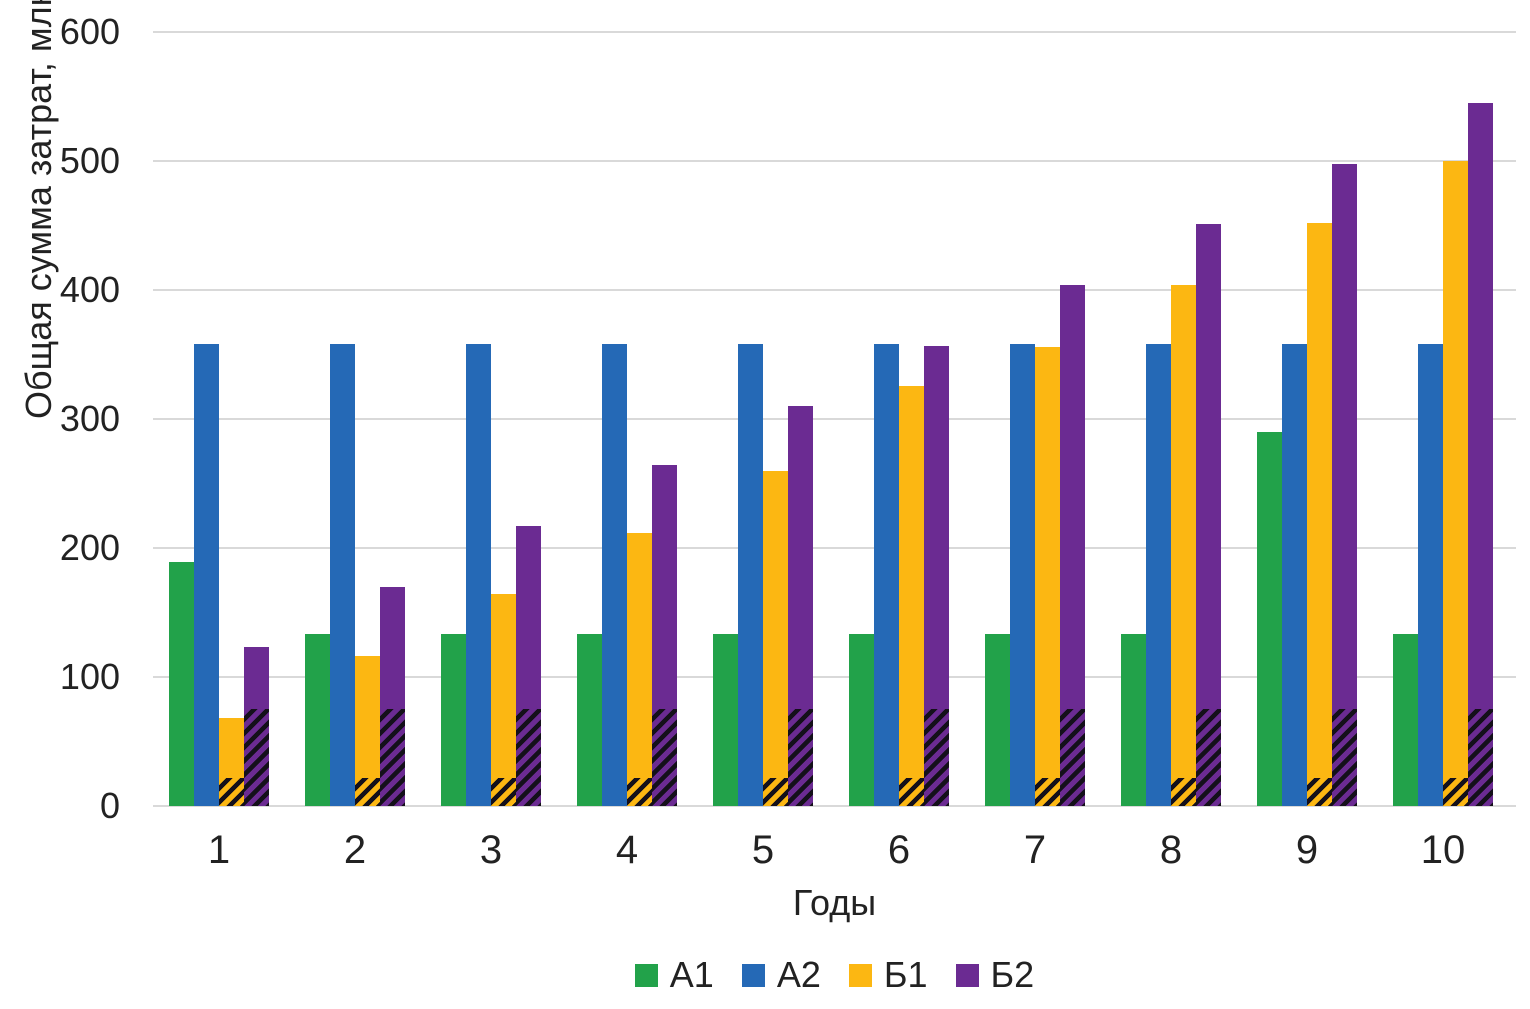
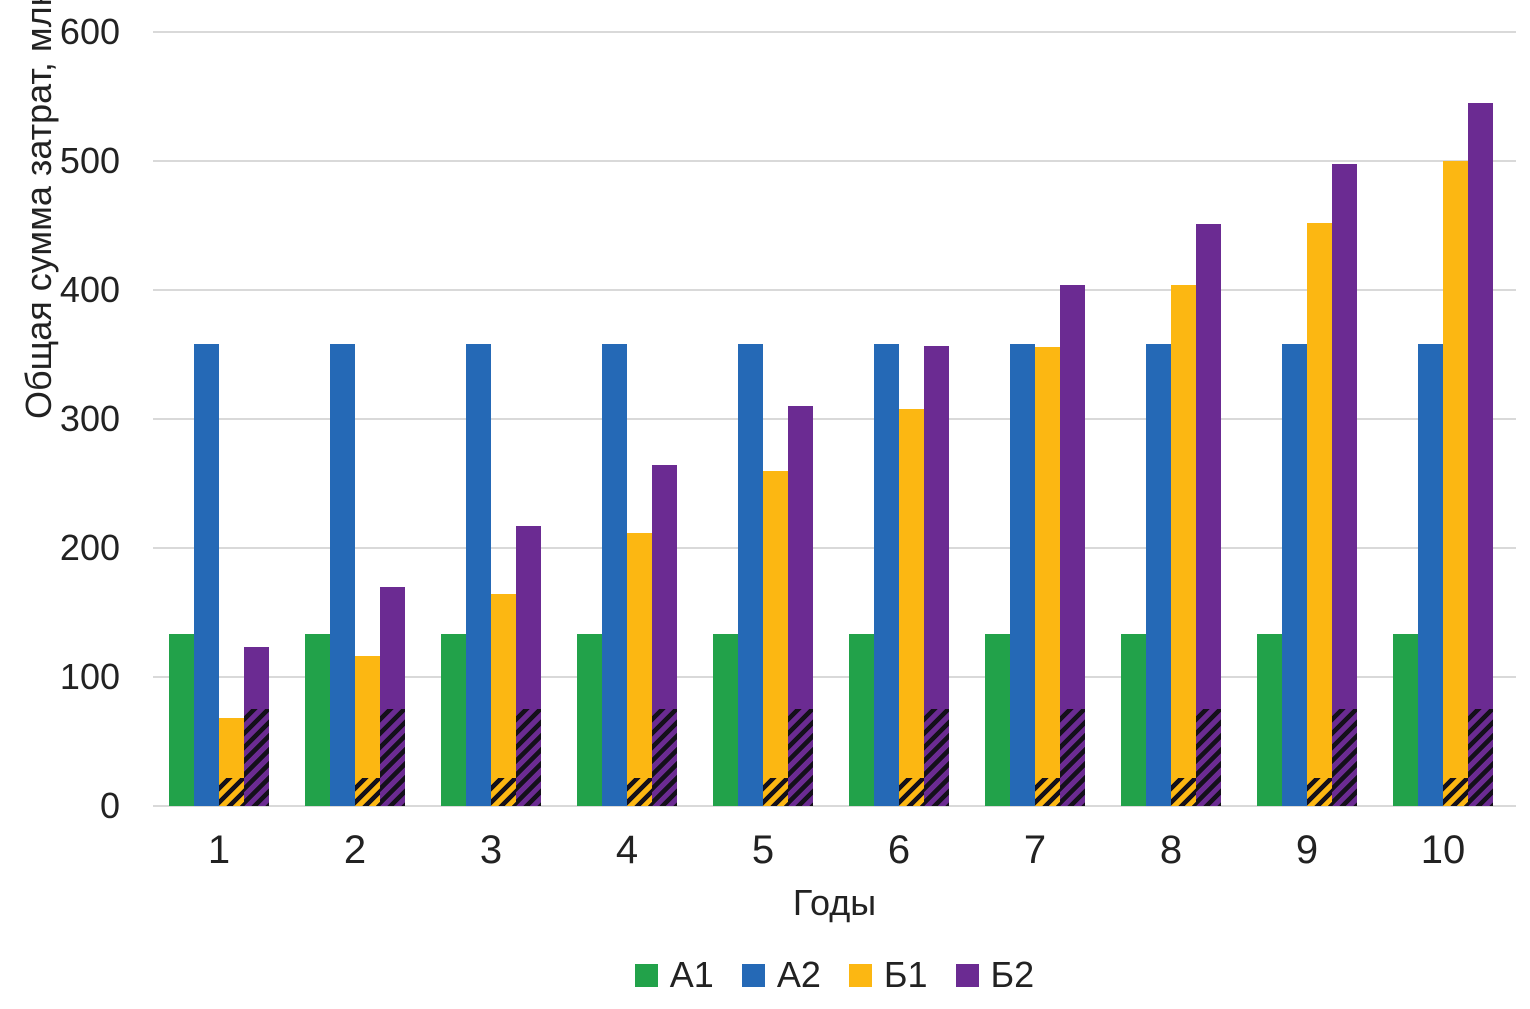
А1/1: 189 -> 133
Б1/6: 326 -> 308
А1/9: 290 -> 133
